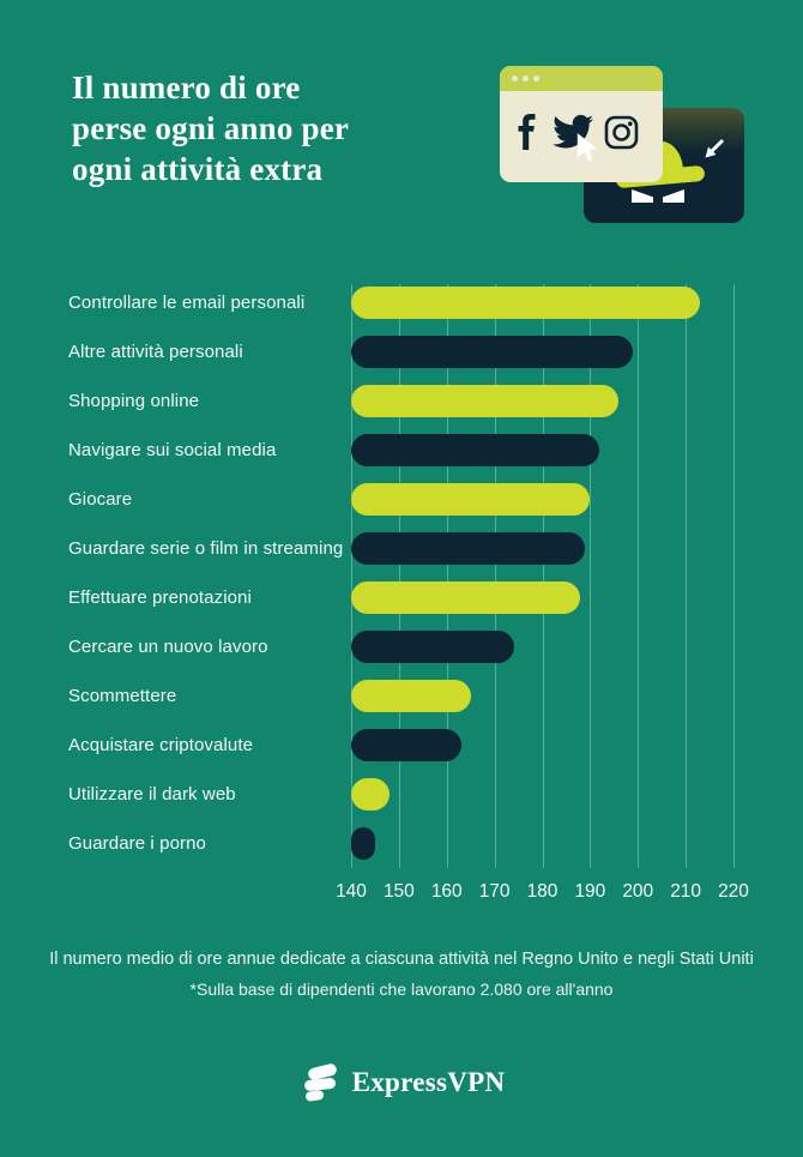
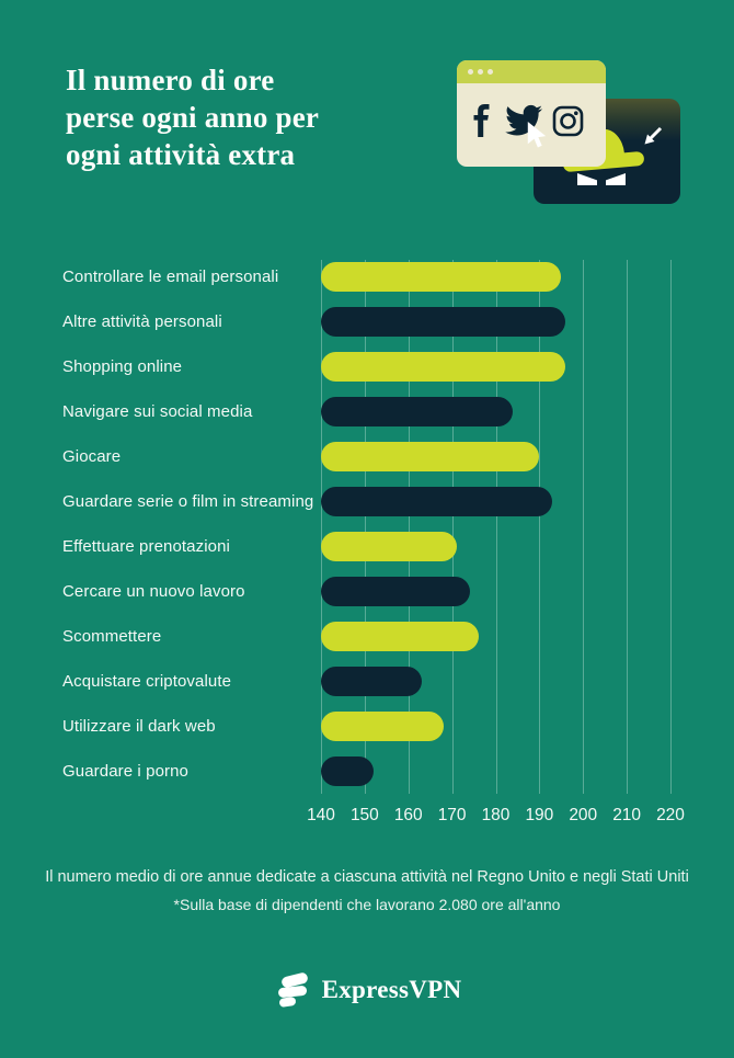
Controllare le email personali: 213 -> 195
Altre attività personali: 199 -> 196
Navigare sui social media: 192 -> 184
Guardare serie o film in streaming: 189 -> 193
Effettuare prenotazioni: 188 -> 171
Scommettere: 165 -> 176
Utilizzare il dark web: 148 -> 168
Guardare i porno: 145 -> 152
